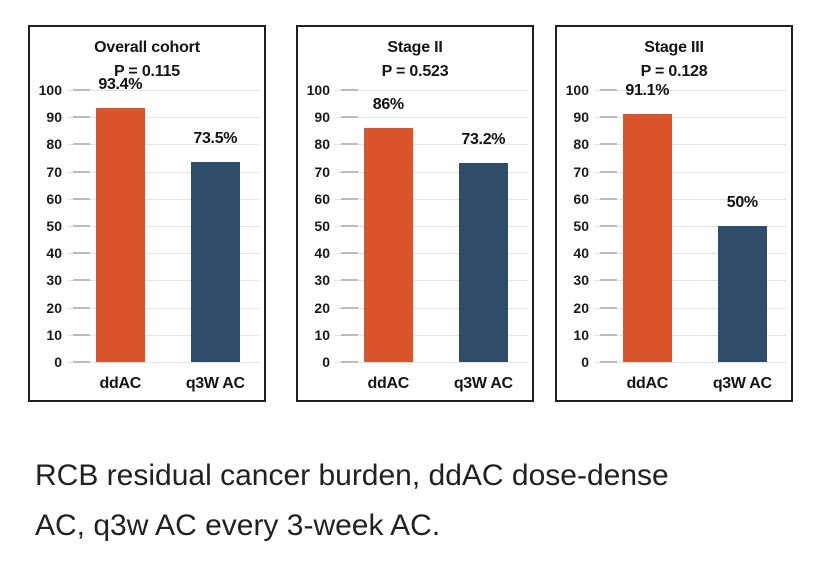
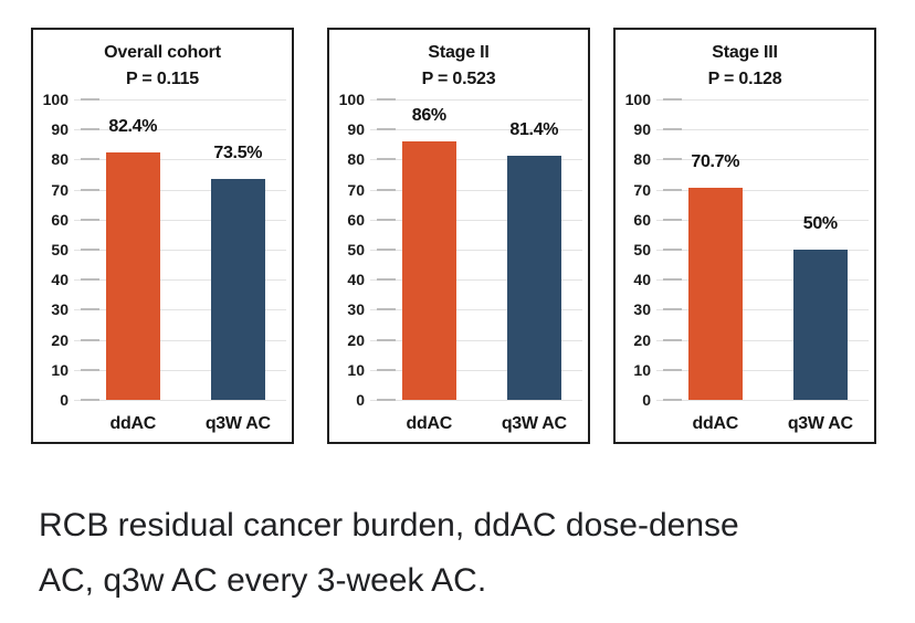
Overall cohort/ddAC: 93.4% -> 82.4%
Stage II/q3W AC: 73.2% -> 81.4%
Stage III/ddAC: 91.1% -> 70.7%
